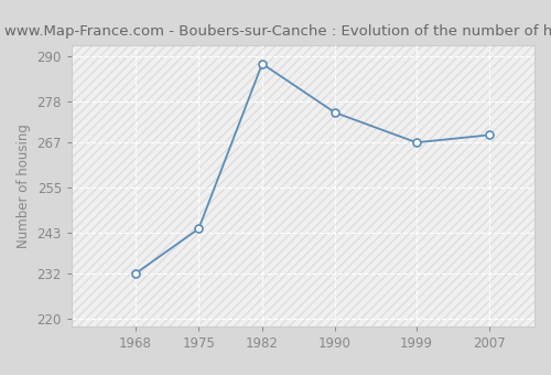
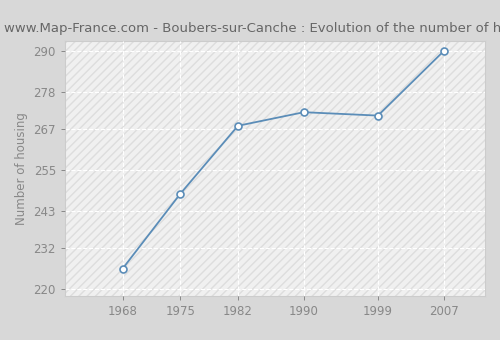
1968: 232 -> 226
1975: 244 -> 248
1982: 288 -> 268
1990: 275 -> 272
1999: 267 -> 271
2007: 269 -> 290
